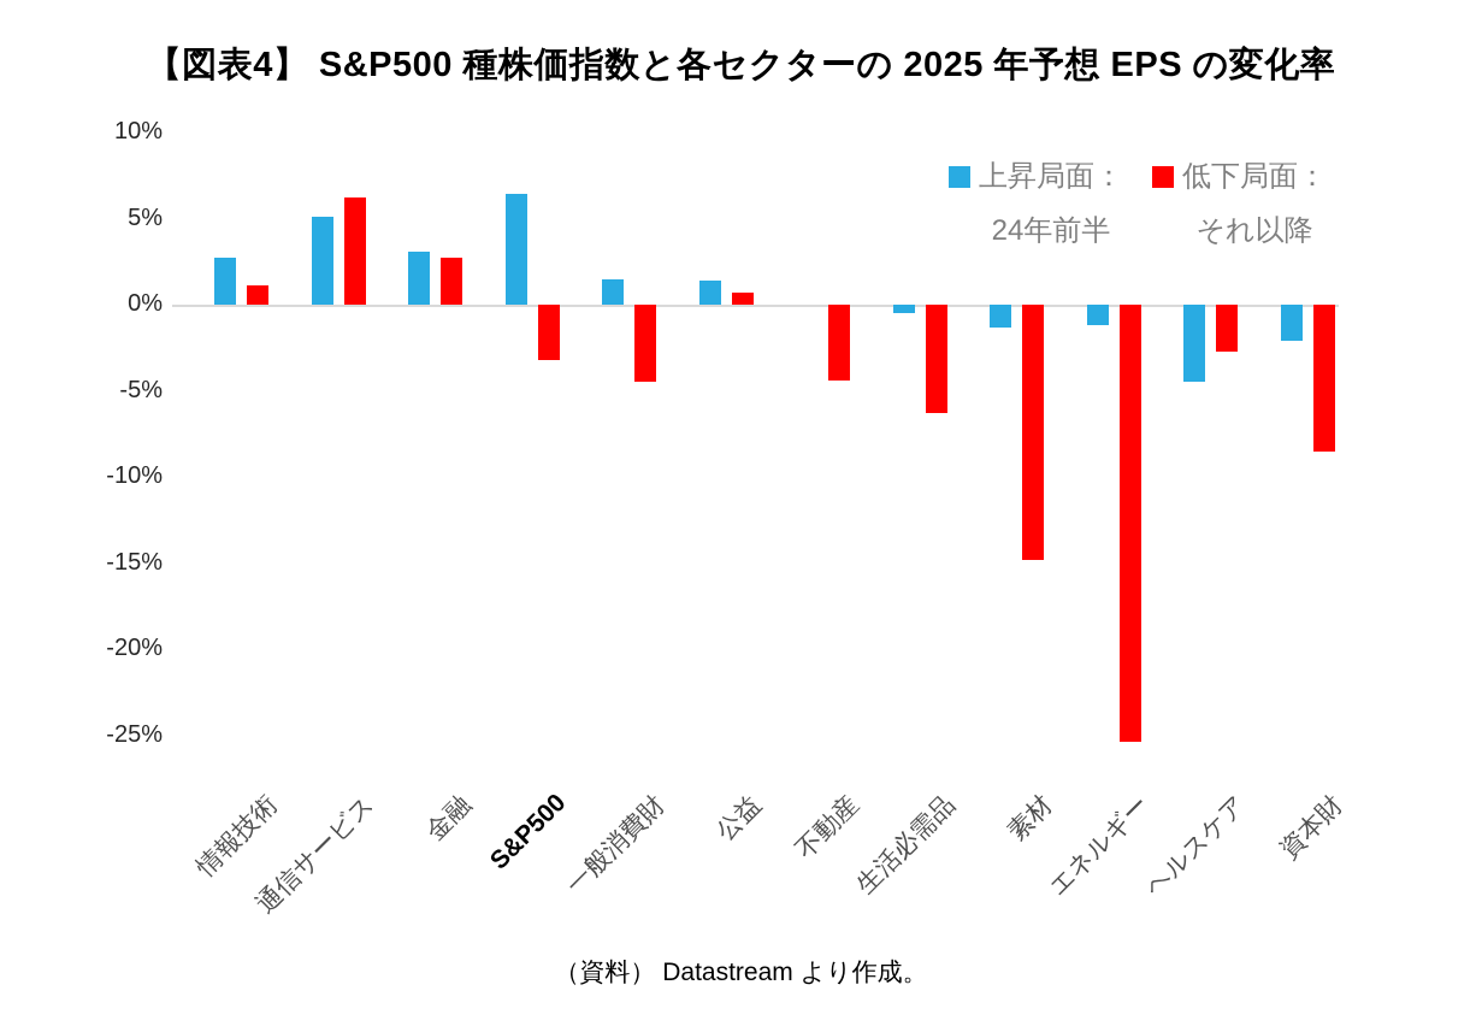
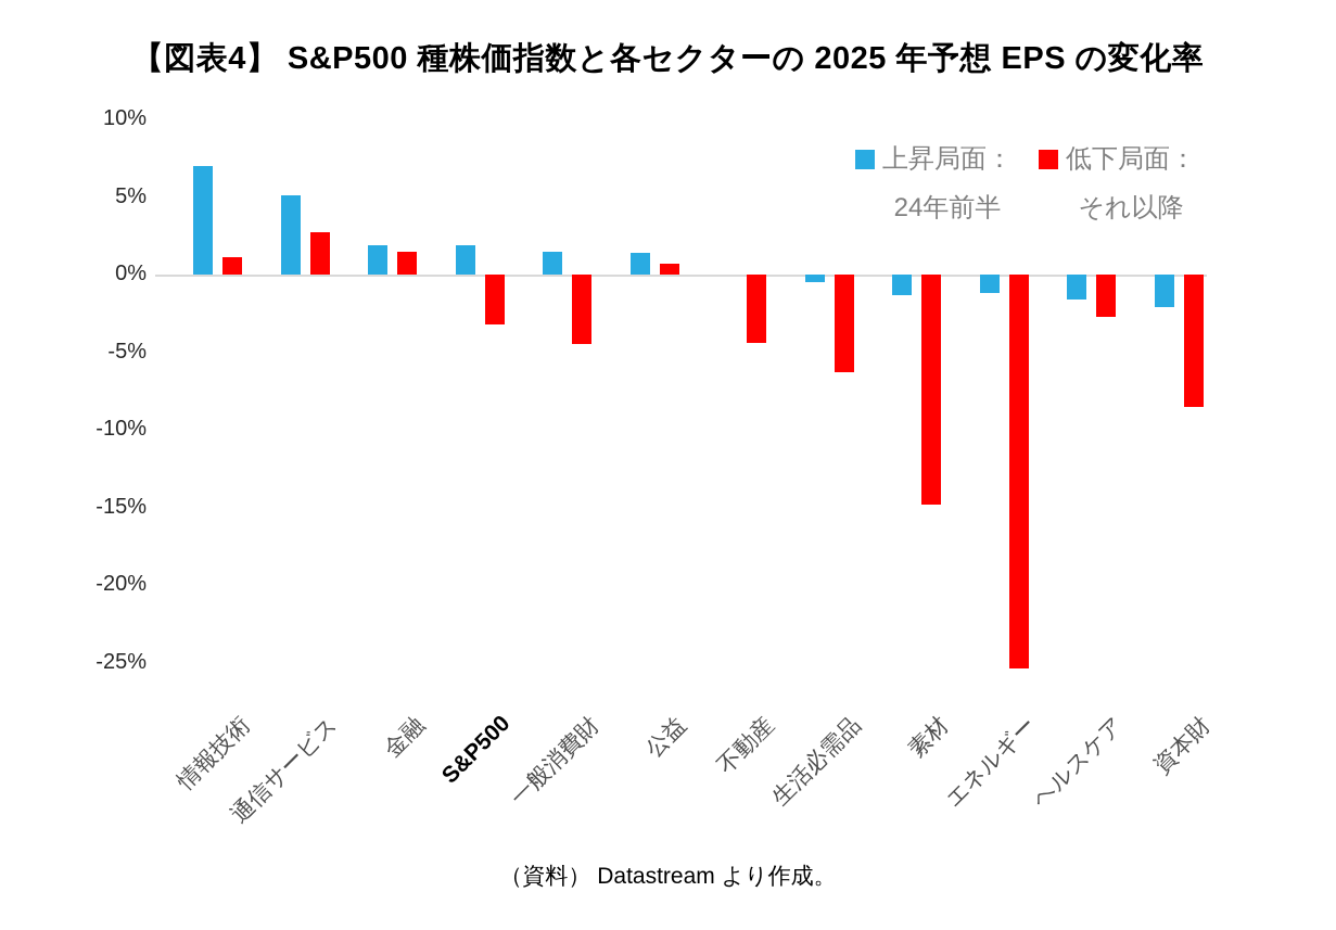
上昇局面：24年前半/情報技術: 2.7% -> 7.0%
低下局面：それ以降/通信サービス: 6.2% -> 2.7%
上昇局面：24年前半/金融: 3.1% -> 1.9%
低下局面：それ以降/金融: 2.7% -> 1.5%
上昇局面：24年前半/S&P500: 6.4% -> 1.9%
上昇局面：24年前半/ヘルスケア: -4.5% -> -1.6%
